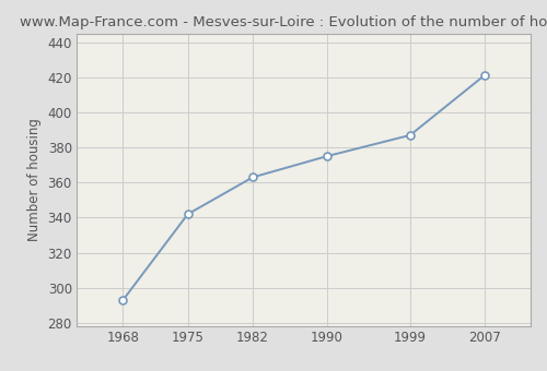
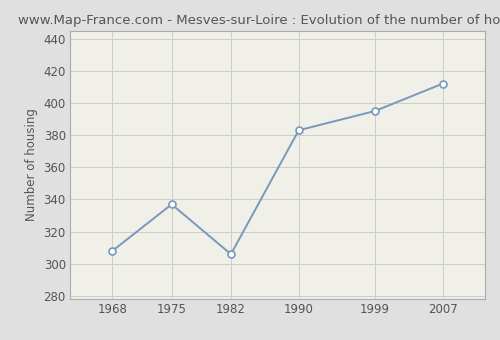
1968: 293 -> 308
1975: 342 -> 337
1982: 363 -> 306
1990: 375 -> 383
1999: 387 -> 395
2007: 421 -> 412
